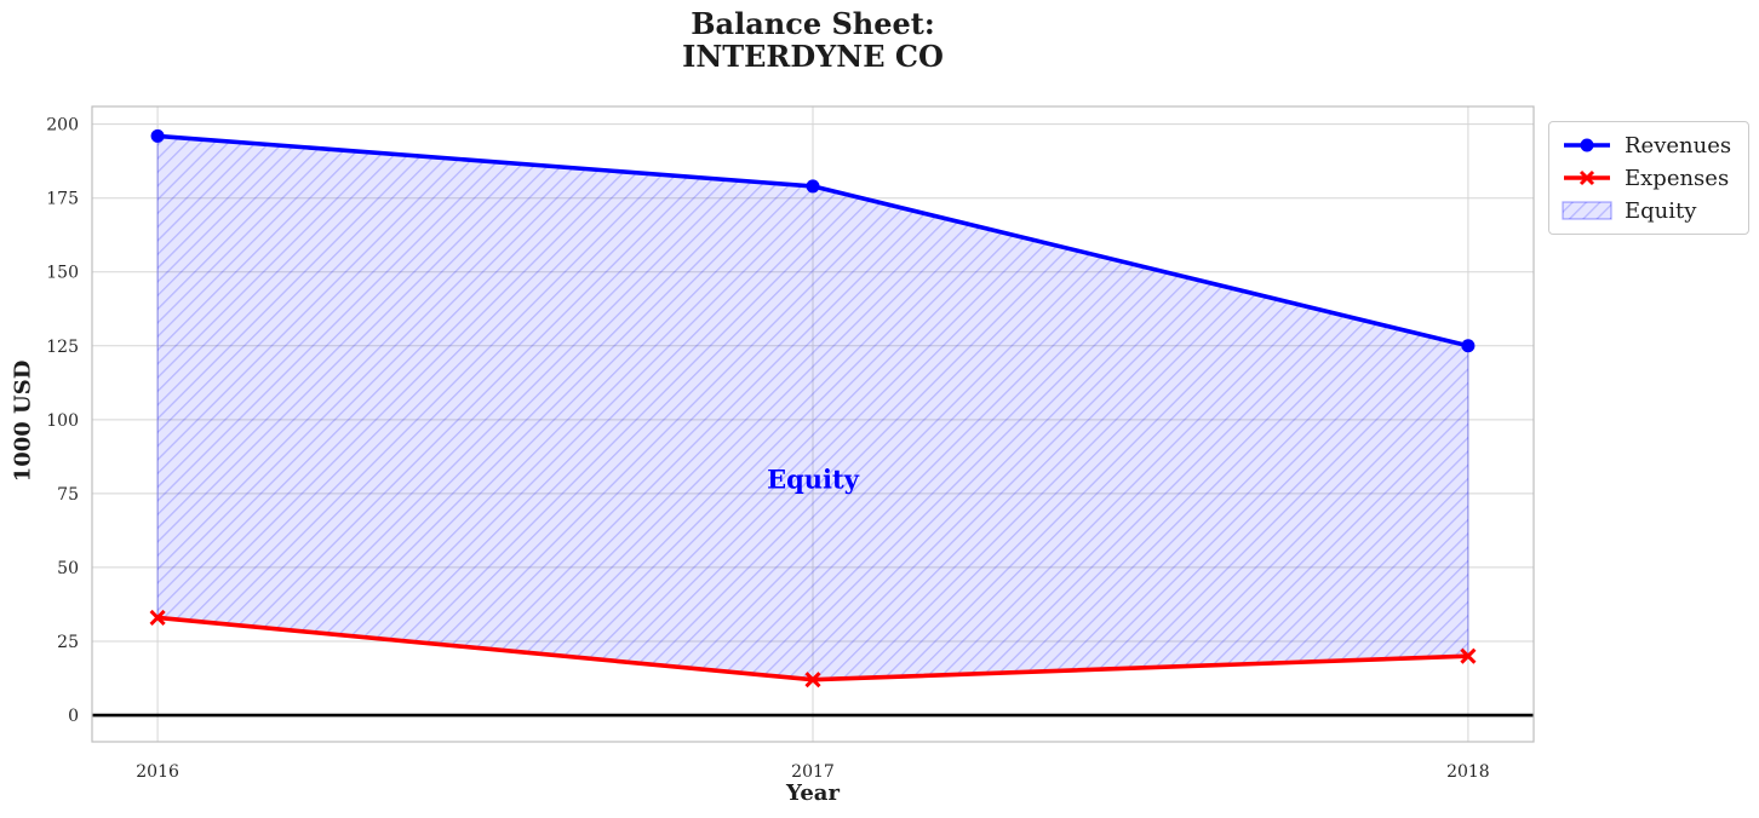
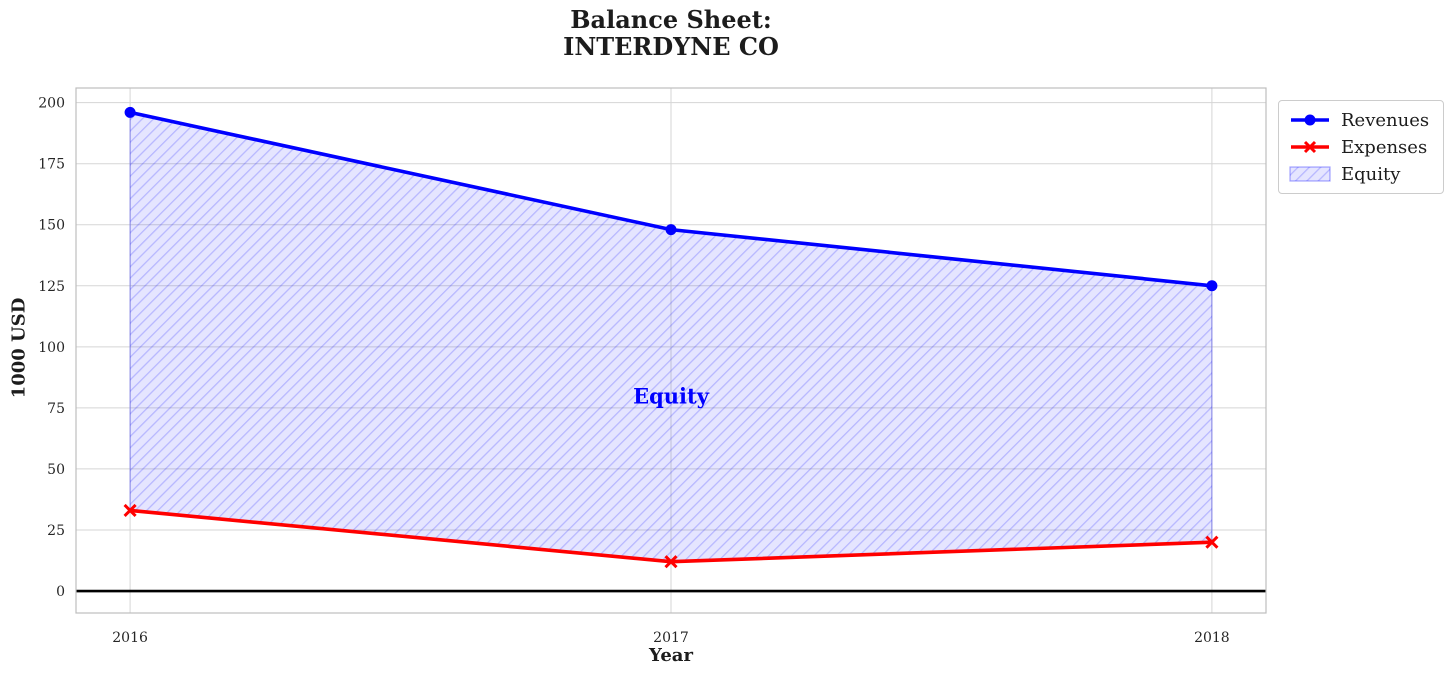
Revenues/2017: 179 -> 148
